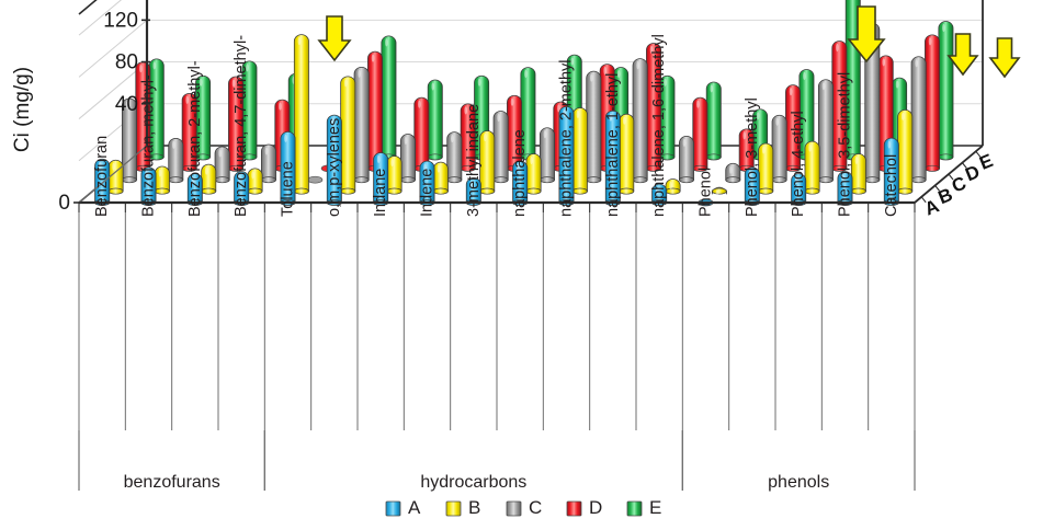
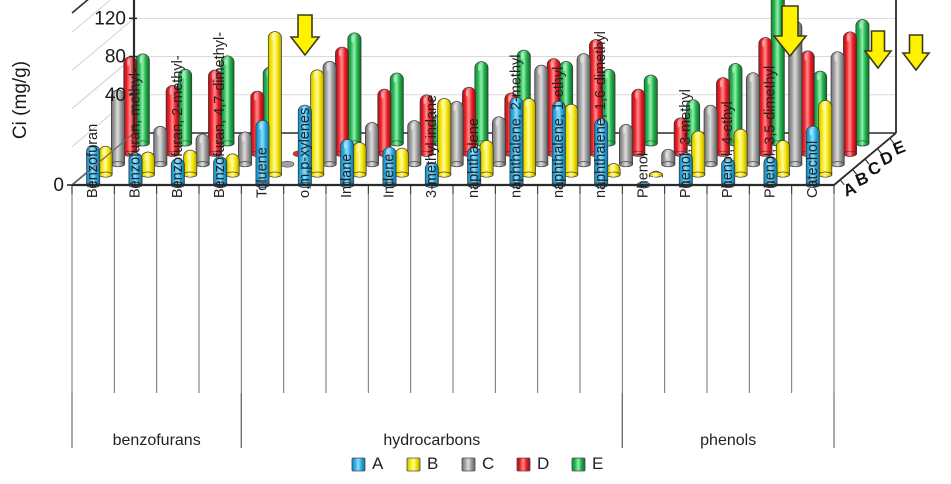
E/Indene: 80 -> 30
B/3-methyl indane: 60 -> 80
A/naphthalene, 1,6-dimethyl: 20 -> 70
